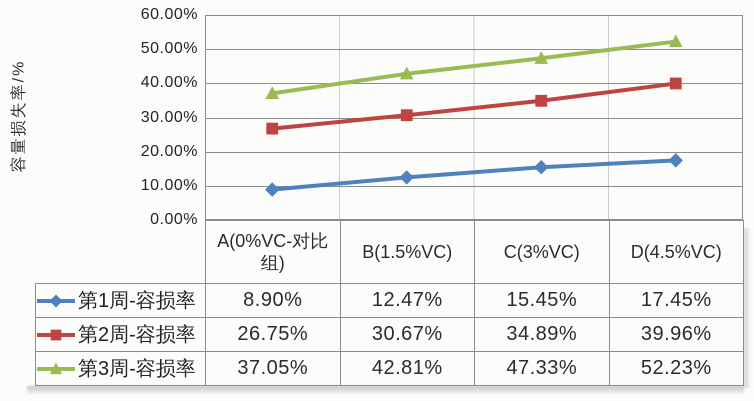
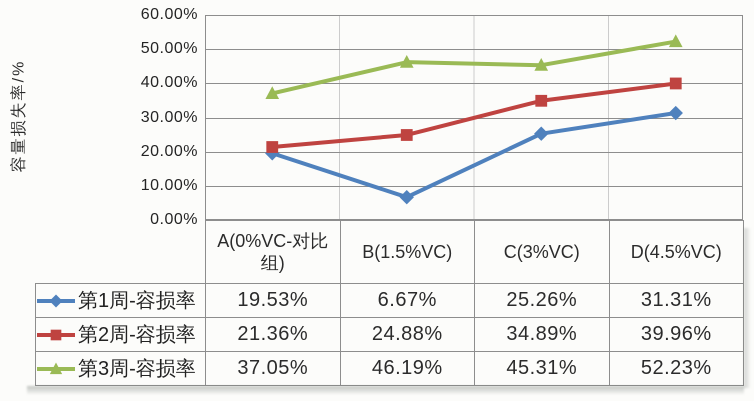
第1周-容损率/A(0%VC-对比组): 8.90% -> 19.53%
第2周-容损率/A(0%VC-对比组): 26.75% -> 21.36%
第1周-容损率/B(1.5%VC): 12.47% -> 6.67%
第2周-容损率/B(1.5%VC): 30.67% -> 24.88%
第3周-容损率/B(1.5%VC): 42.81% -> 46.19%
第1周-容损率/C(3%VC): 15.45% -> 25.26%
第3周-容损率/C(3%VC): 47.33% -> 45.31%
第1周-容损率/D(4.5%VC): 17.45% -> 31.31%
